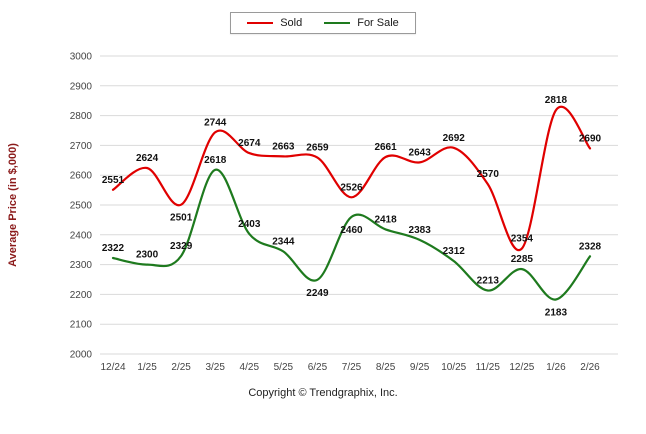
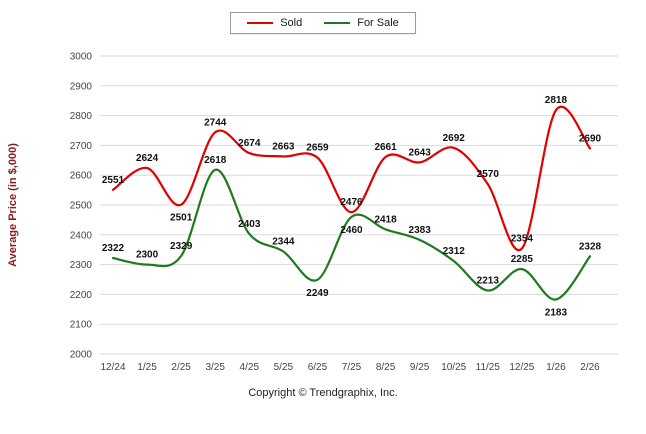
Sold/7/25: 2526 -> 2476
